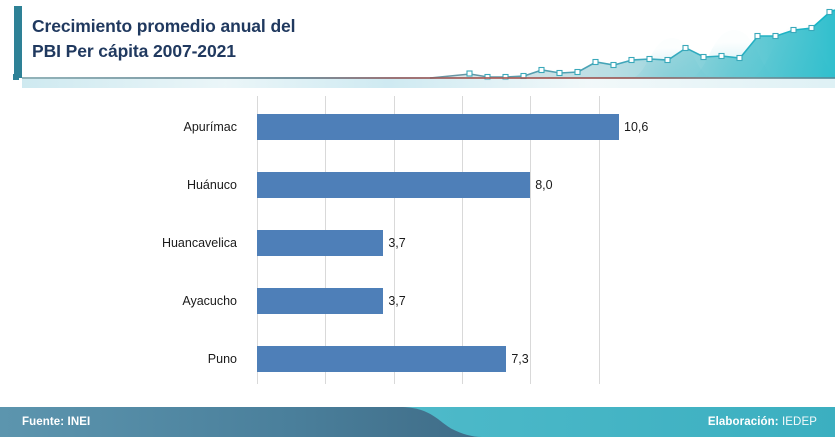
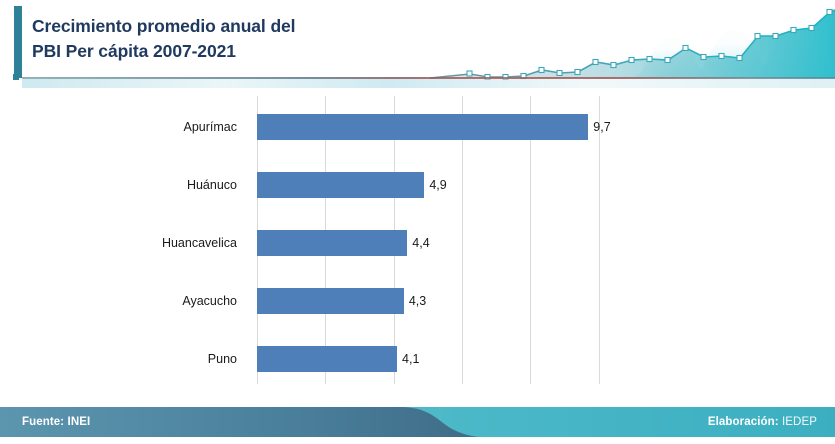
Apurímac: 10,6 -> 9,7
Huánuco: 8,0 -> 4,9
Huancavelica: 3,7 -> 4,4
Ayacucho: 3,7 -> 4,3
Puno: 7,3 -> 4,1
